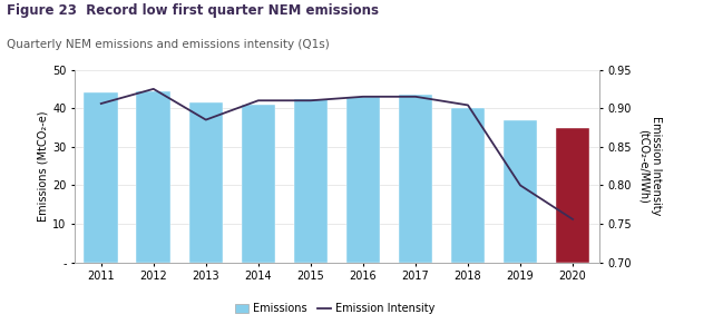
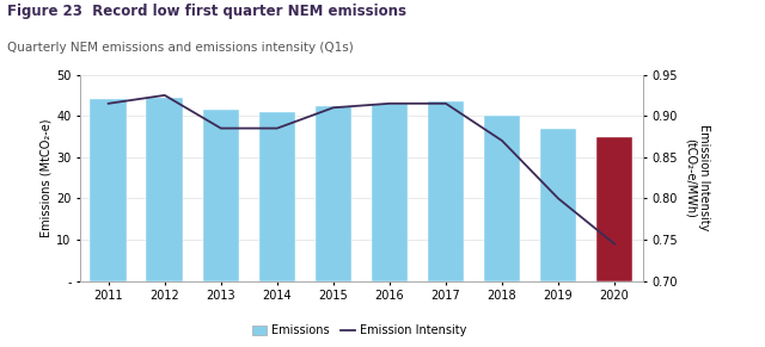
Emission Intensity/2011: 0.906 -> 0.915
Emission Intensity/2014: 0.910 -> 0.885
Emission Intensity/2018: 0.904 -> 0.870
Emission Intensity/2020: 0.756 -> 0.745
